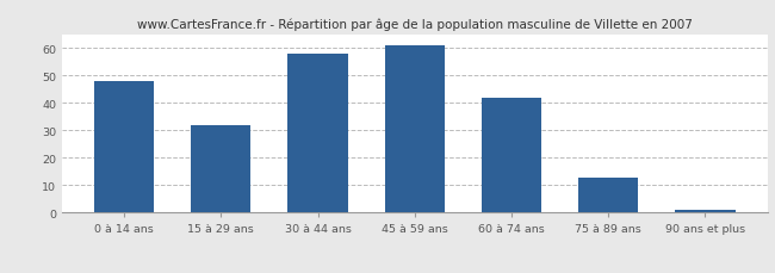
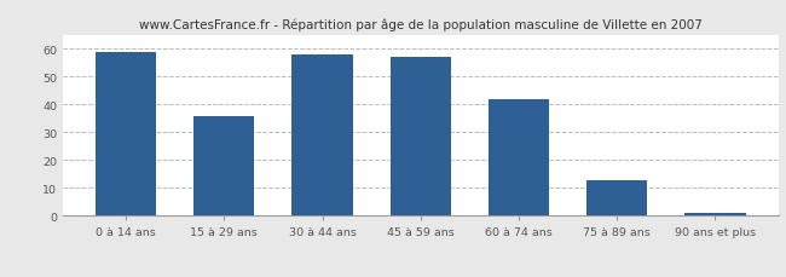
0 à 14 ans: 48 -> 59
15 à 29 ans: 32 -> 36
45 à 59 ans: 61 -> 57
